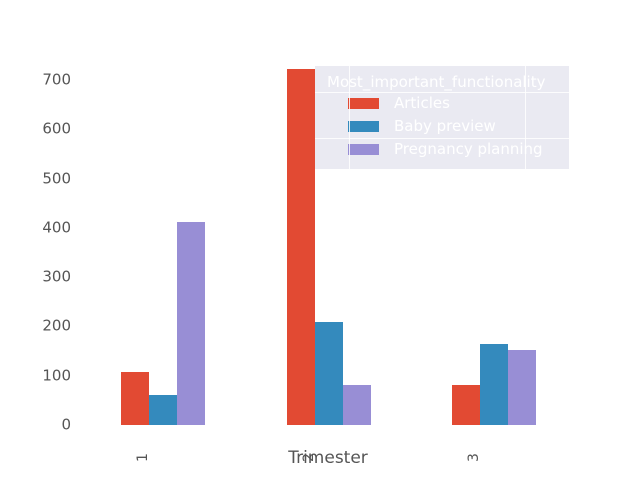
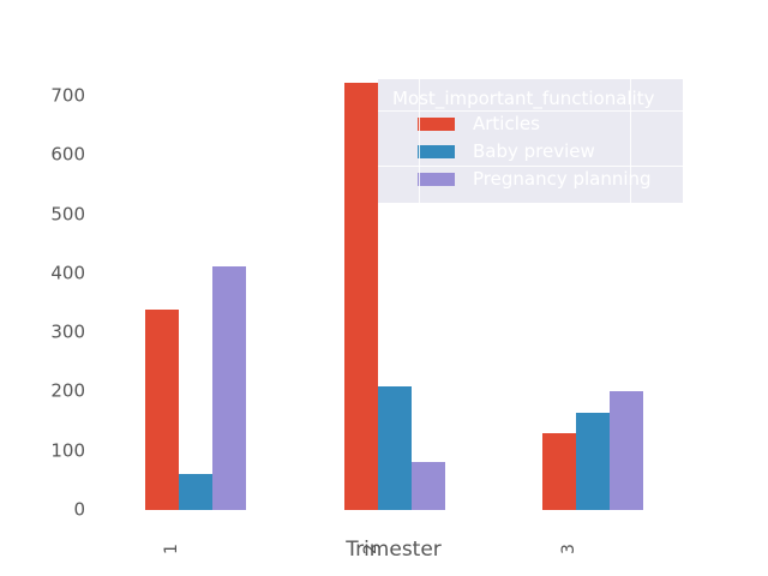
Articles/1: 110 -> 340
Articles/3: 80 -> 130
Pregnancy planning/3: 150 -> 200
